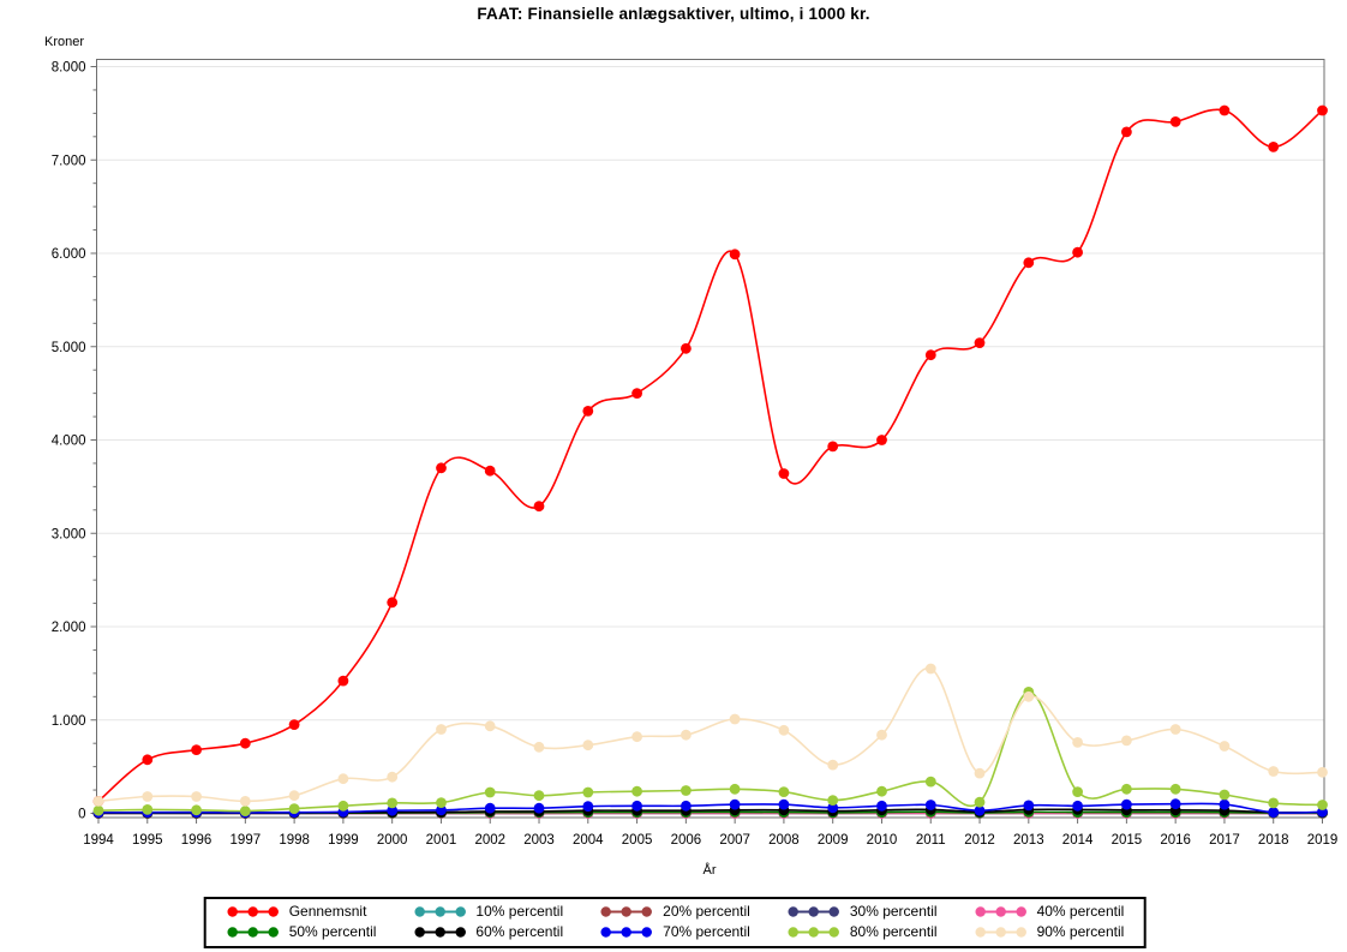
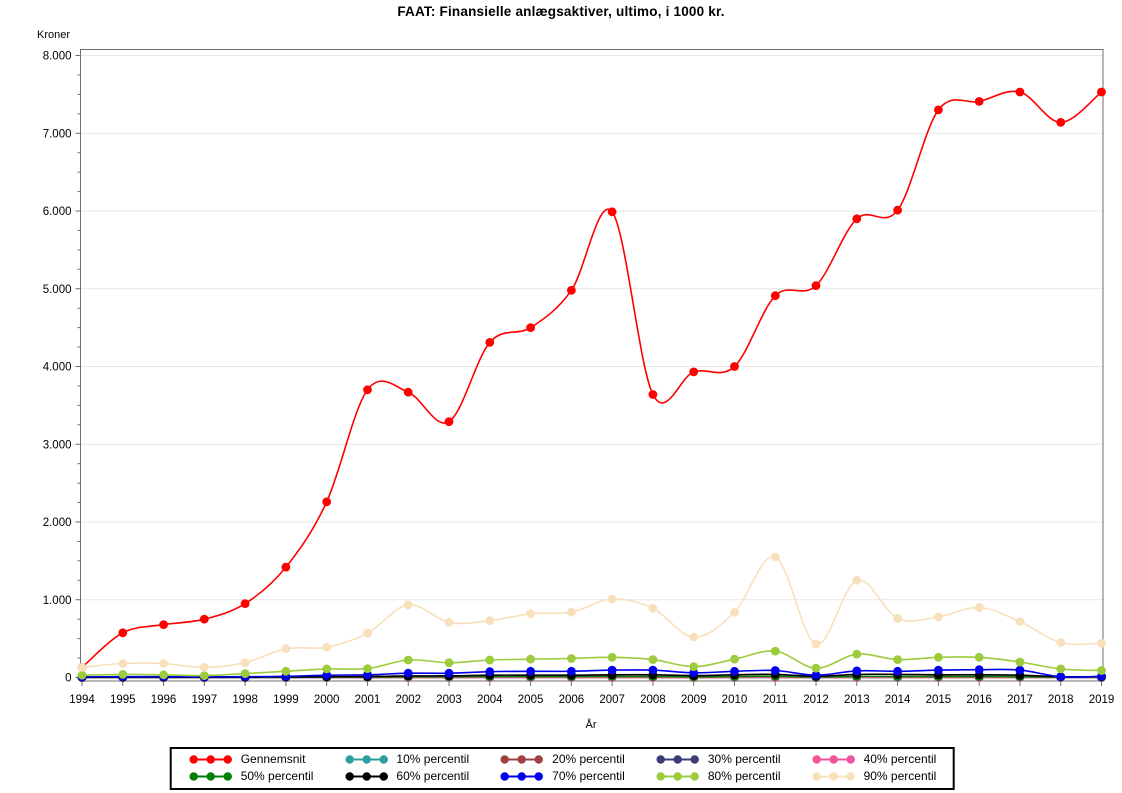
90% percentil/2001: 900 -> 600
80% percentil/2013: 1300 -> 300
